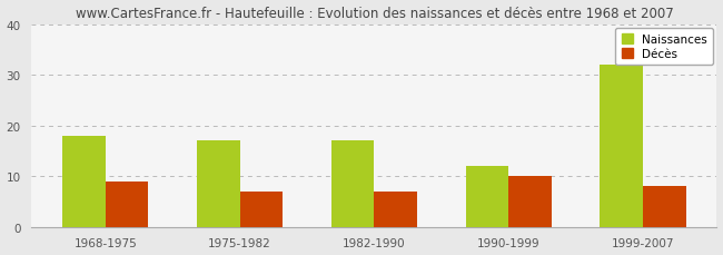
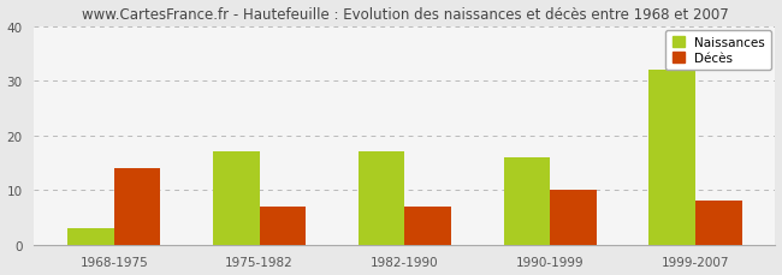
Naissances/1968-1975: 18 -> 3
Décès/1968-1975: 9 -> 14
Naissances/1990-1999: 12 -> 16
